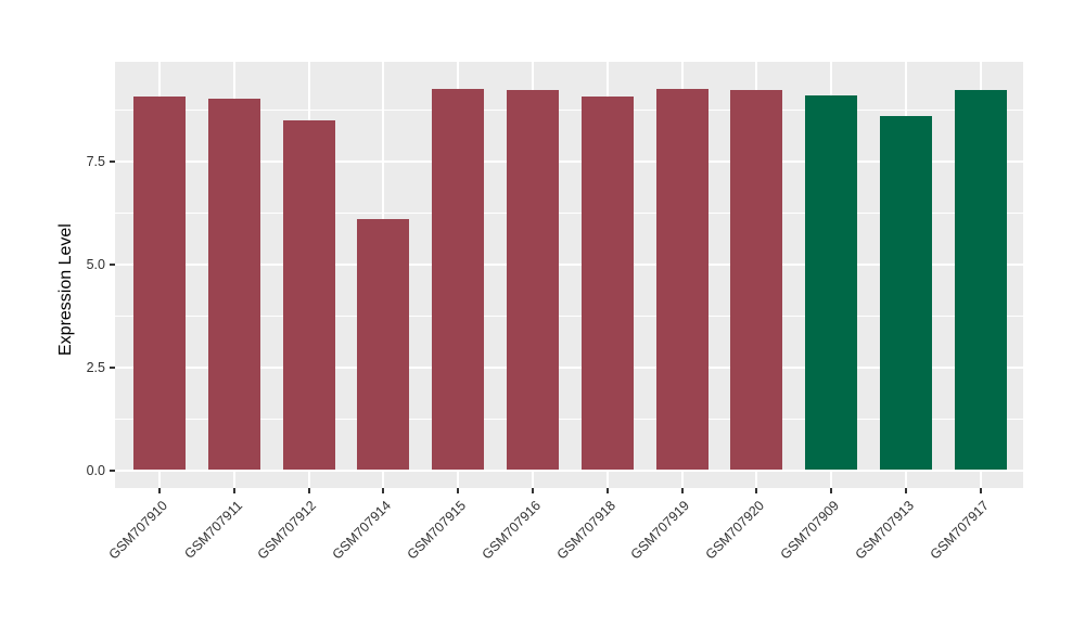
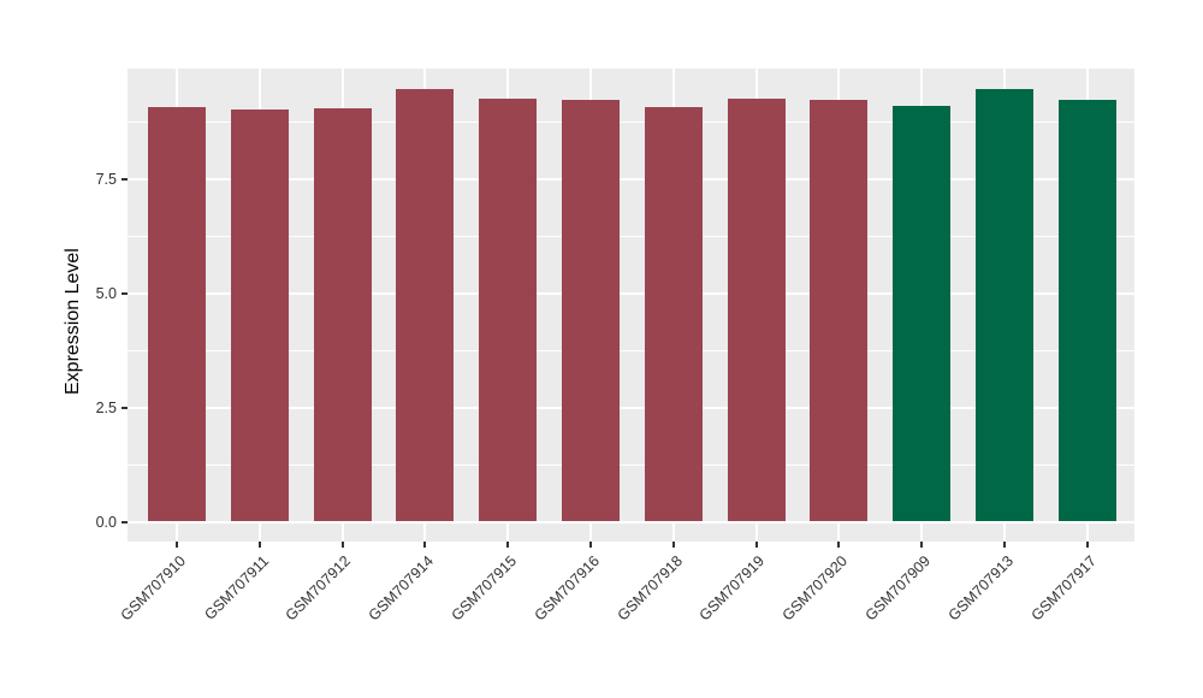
GSM707912: 8.5 -> 9.1
GSM707914: 6.1 -> 9.5
GSM707913: 8.6 -> 9.5
